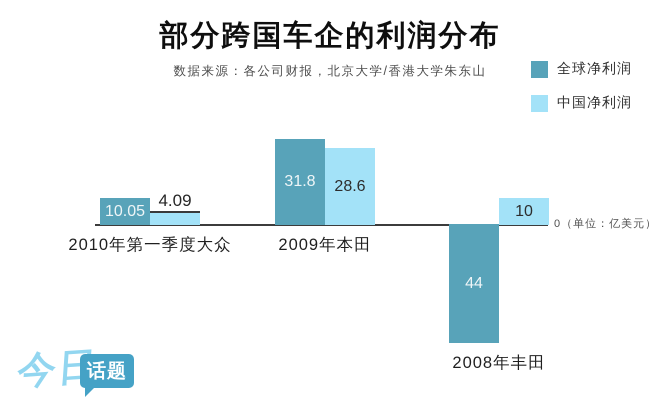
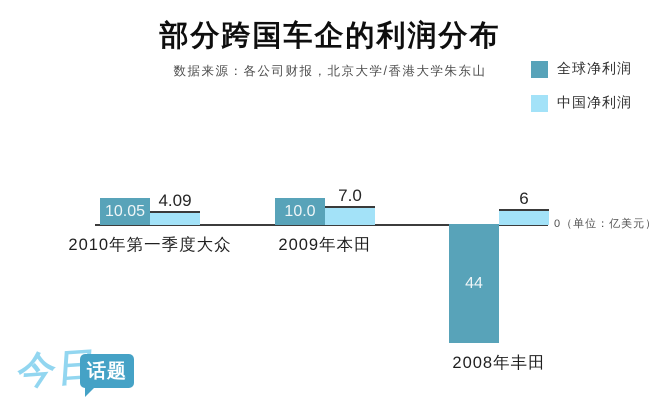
全球净利润/2009年本田: 31.8 -> 10.0
中国净利润/2009年本田: 28.6 -> 7.0
中国净利润/2008年丰田: 10 -> 6
